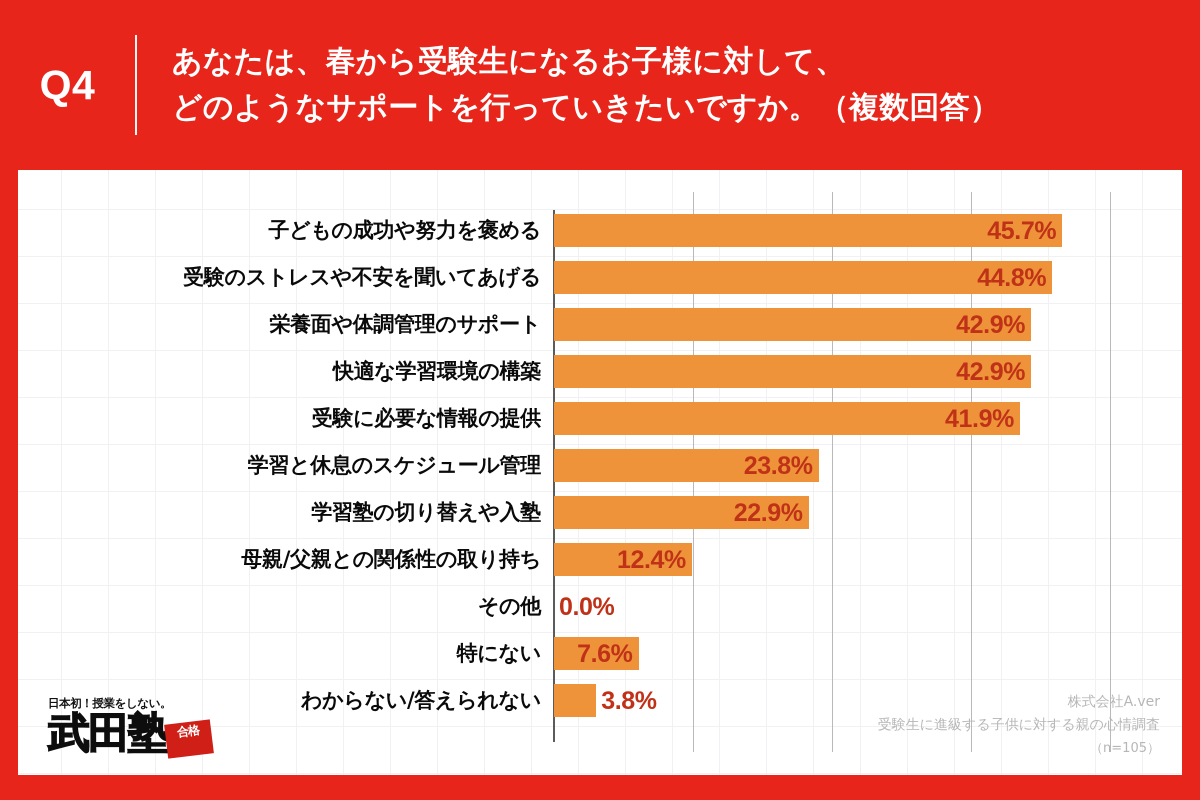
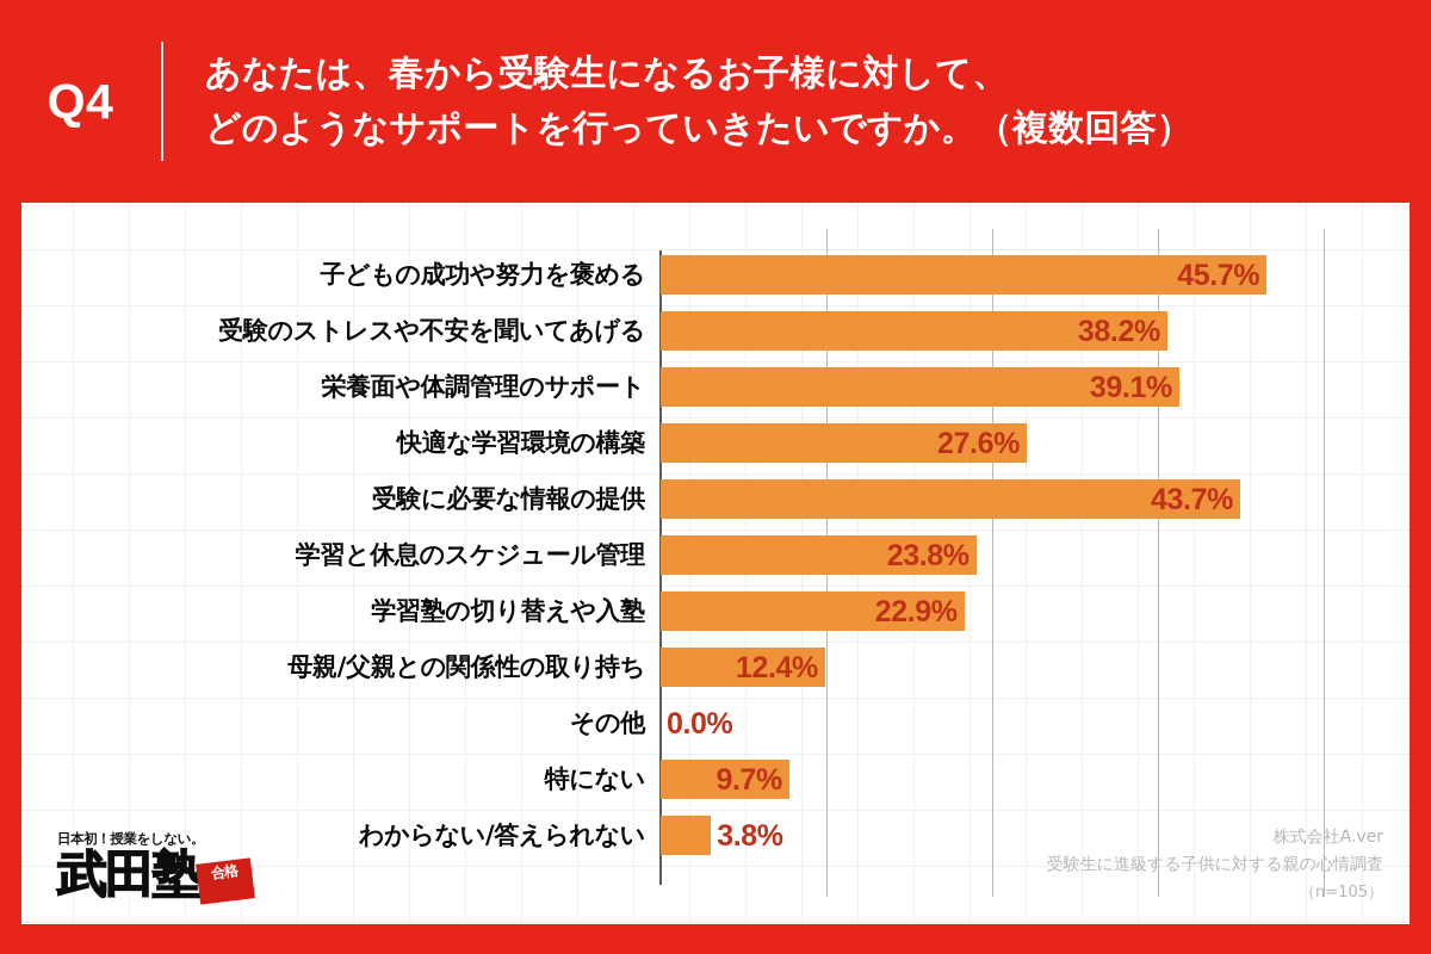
受験のストレスや不安を聞いてあげる: 44.8% -> 38.2%
栄養面や体調管理のサポート: 42.9% -> 39.1%
快適な学習環境の構築: 42.9% -> 27.6%
受験に必要な情報の提供: 41.9% -> 43.7%
特にない: 7.6% -> 9.7%
